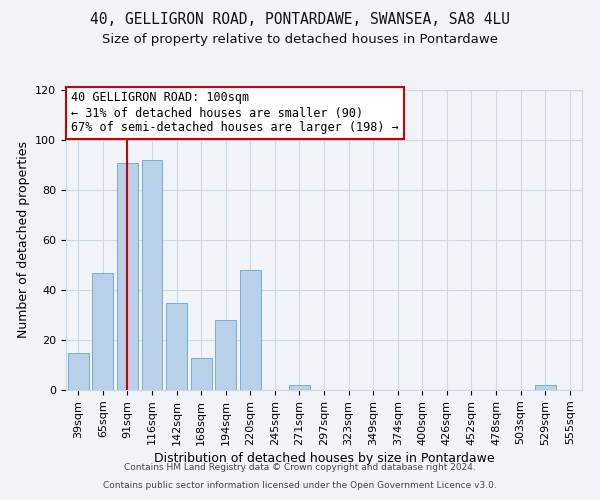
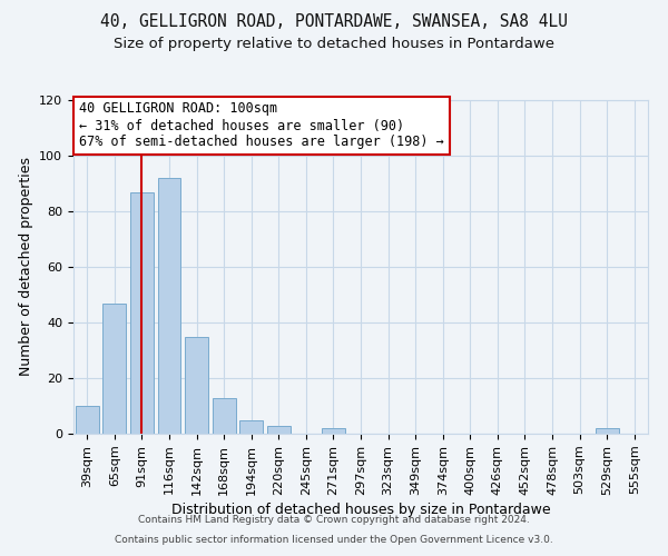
39sqm: 15 -> 10
91sqm: 91 -> 87
194sqm: 28 -> 5
220sqm: 48 -> 3
